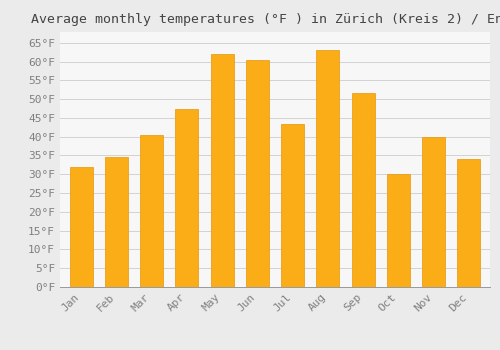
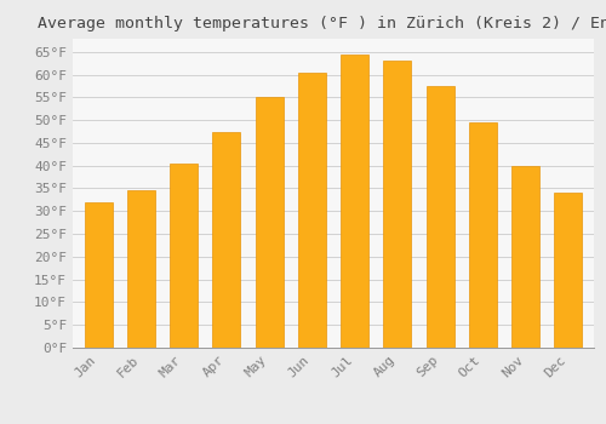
May: 62.0°F -> 55.0°F
Jul: 43.5°F -> 64.5°F
Sep: 51.5°F -> 57.5°F
Oct: 30.0°F -> 49.5°F
